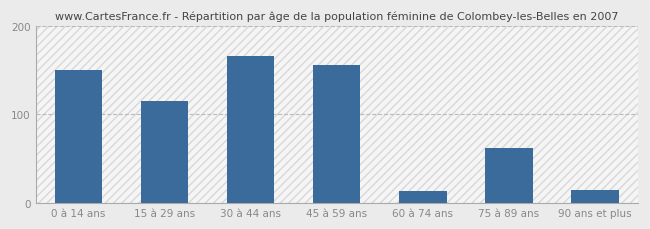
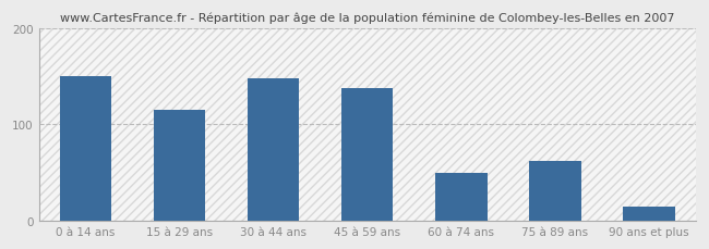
30 à 44 ans: 166 -> 148
45 à 59 ans: 156 -> 138
60 à 74 ans: 14 -> 50
